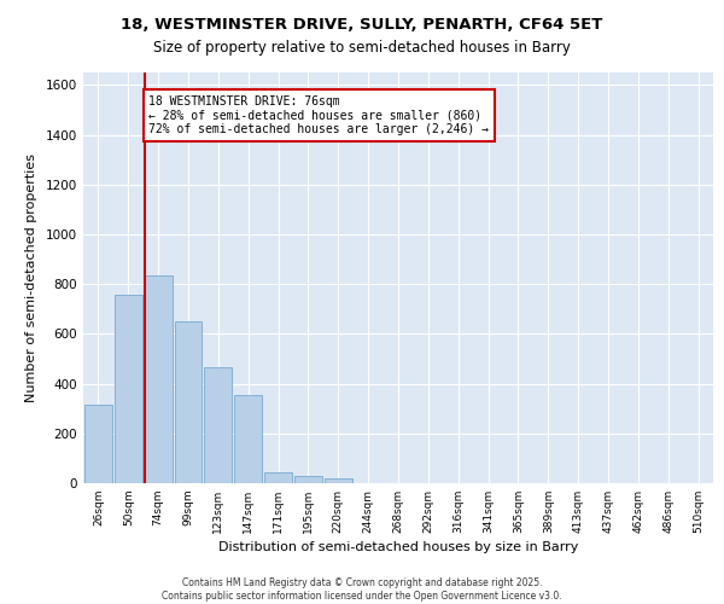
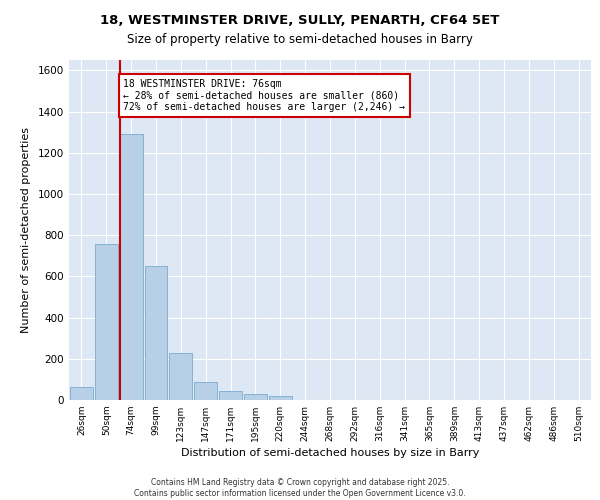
26sqm: 315 -> 65
74sqm: 835 -> 1290
123sqm: 465 -> 230
147sqm: 355 -> 85
